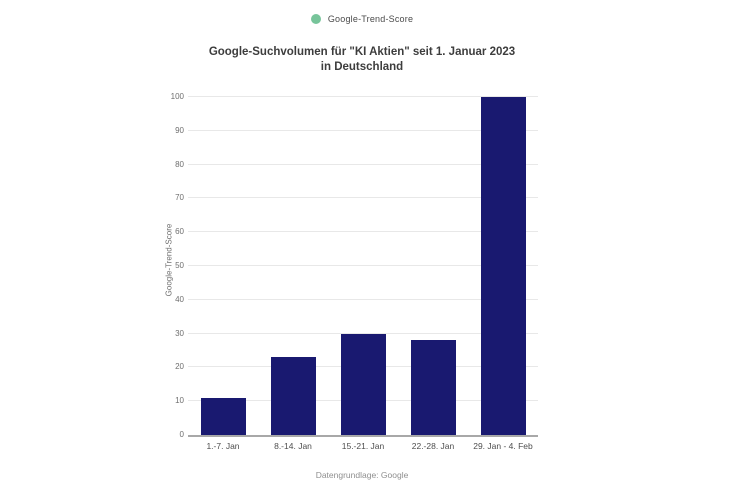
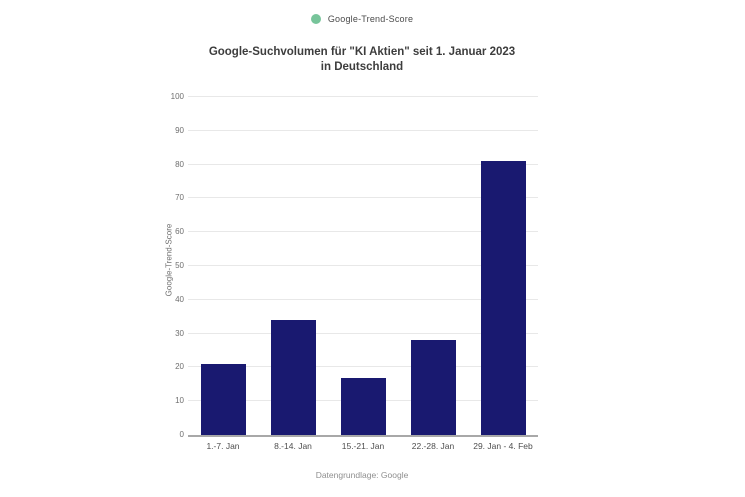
1.-7. Jan: 11 -> 21
8.-14. Jan: 23 -> 34
15.-21. Jan: 30 -> 17
29. Jan - 4. Feb: 100 -> 81
